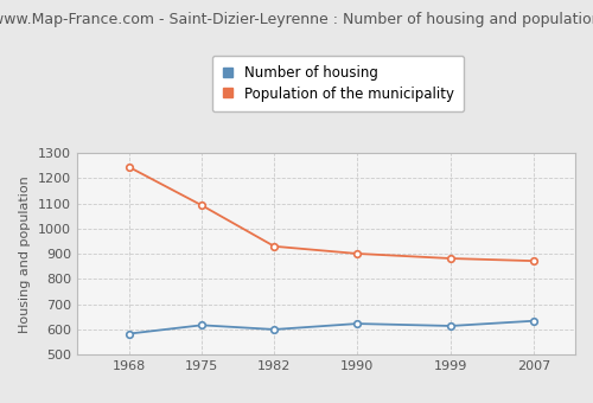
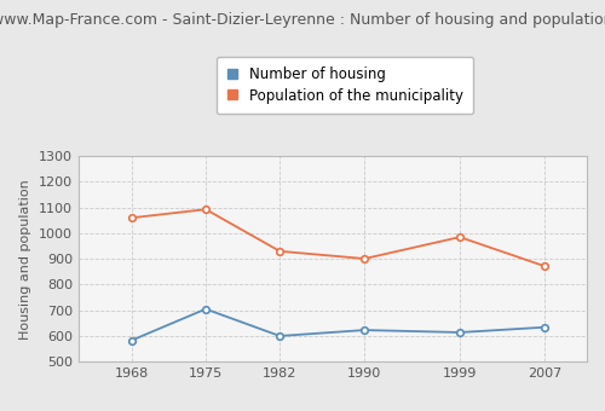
Population of the municipality/1968: 1245 -> 1060
Number of housing/1975: 617 -> 705
Population of the municipality/1999: 882 -> 985
